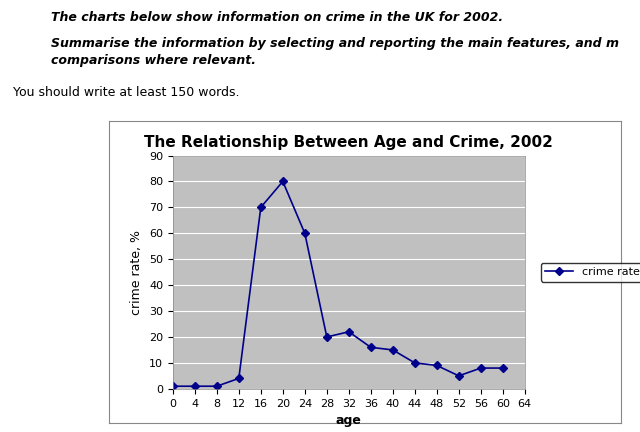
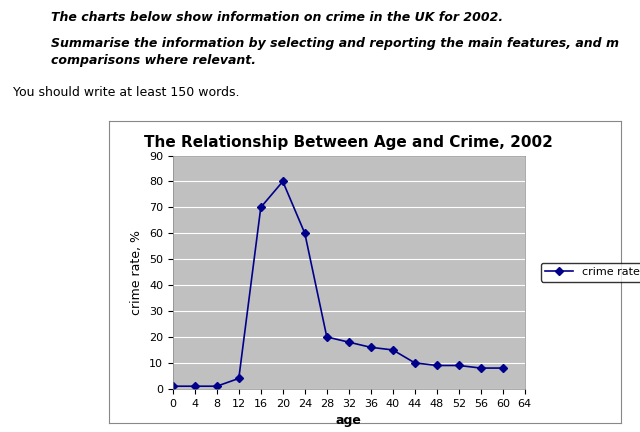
32: 22 -> 18
52: 5 -> 9
